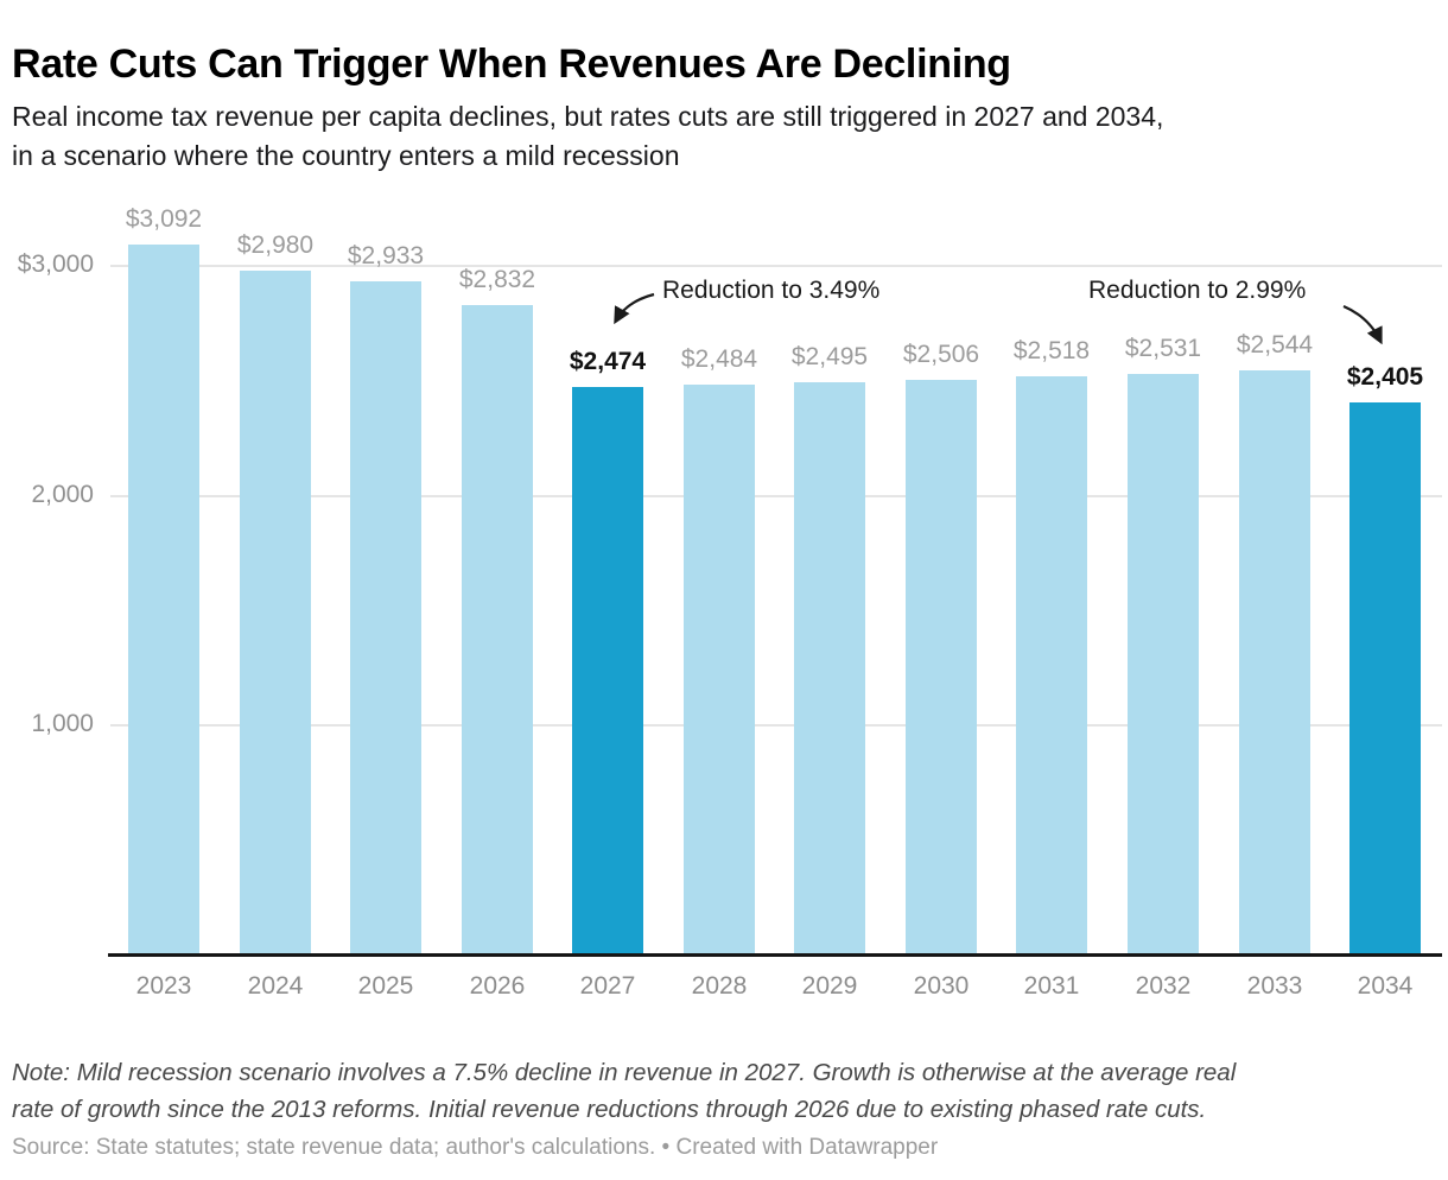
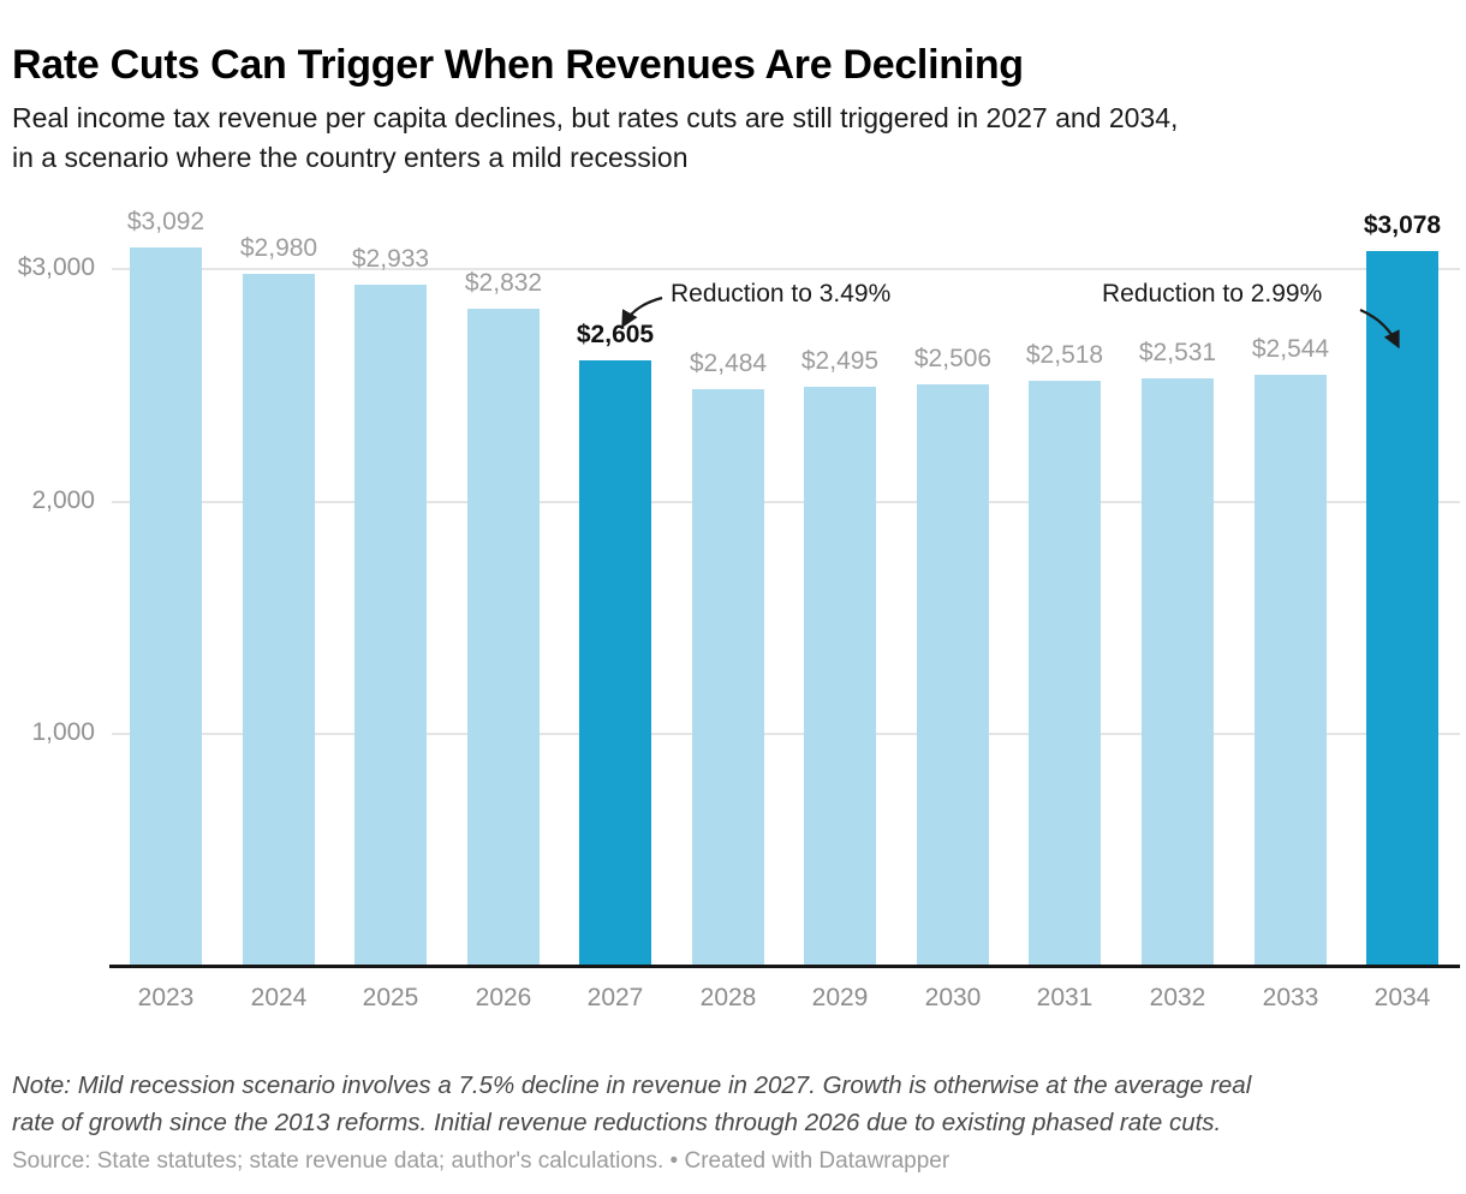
2027: $2,474 -> $2,605
2034: $2,405 -> $3,078
